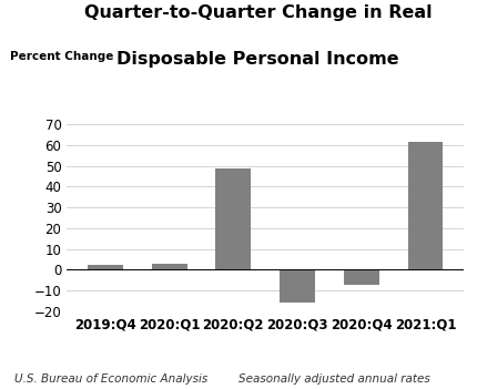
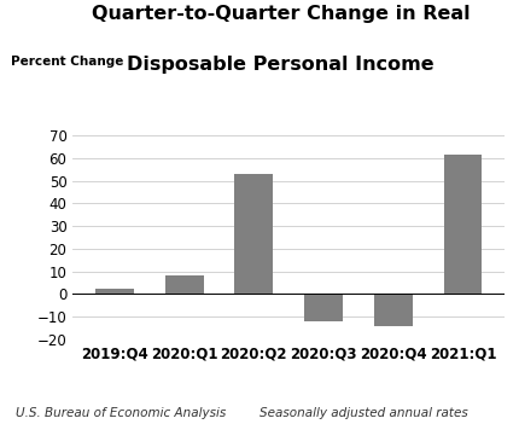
2020:Q1: 3 -> 8
2020:Q2: 49 -> 53
2020:Q3: -16 -> -12
2020:Q4: -8 -> -14
